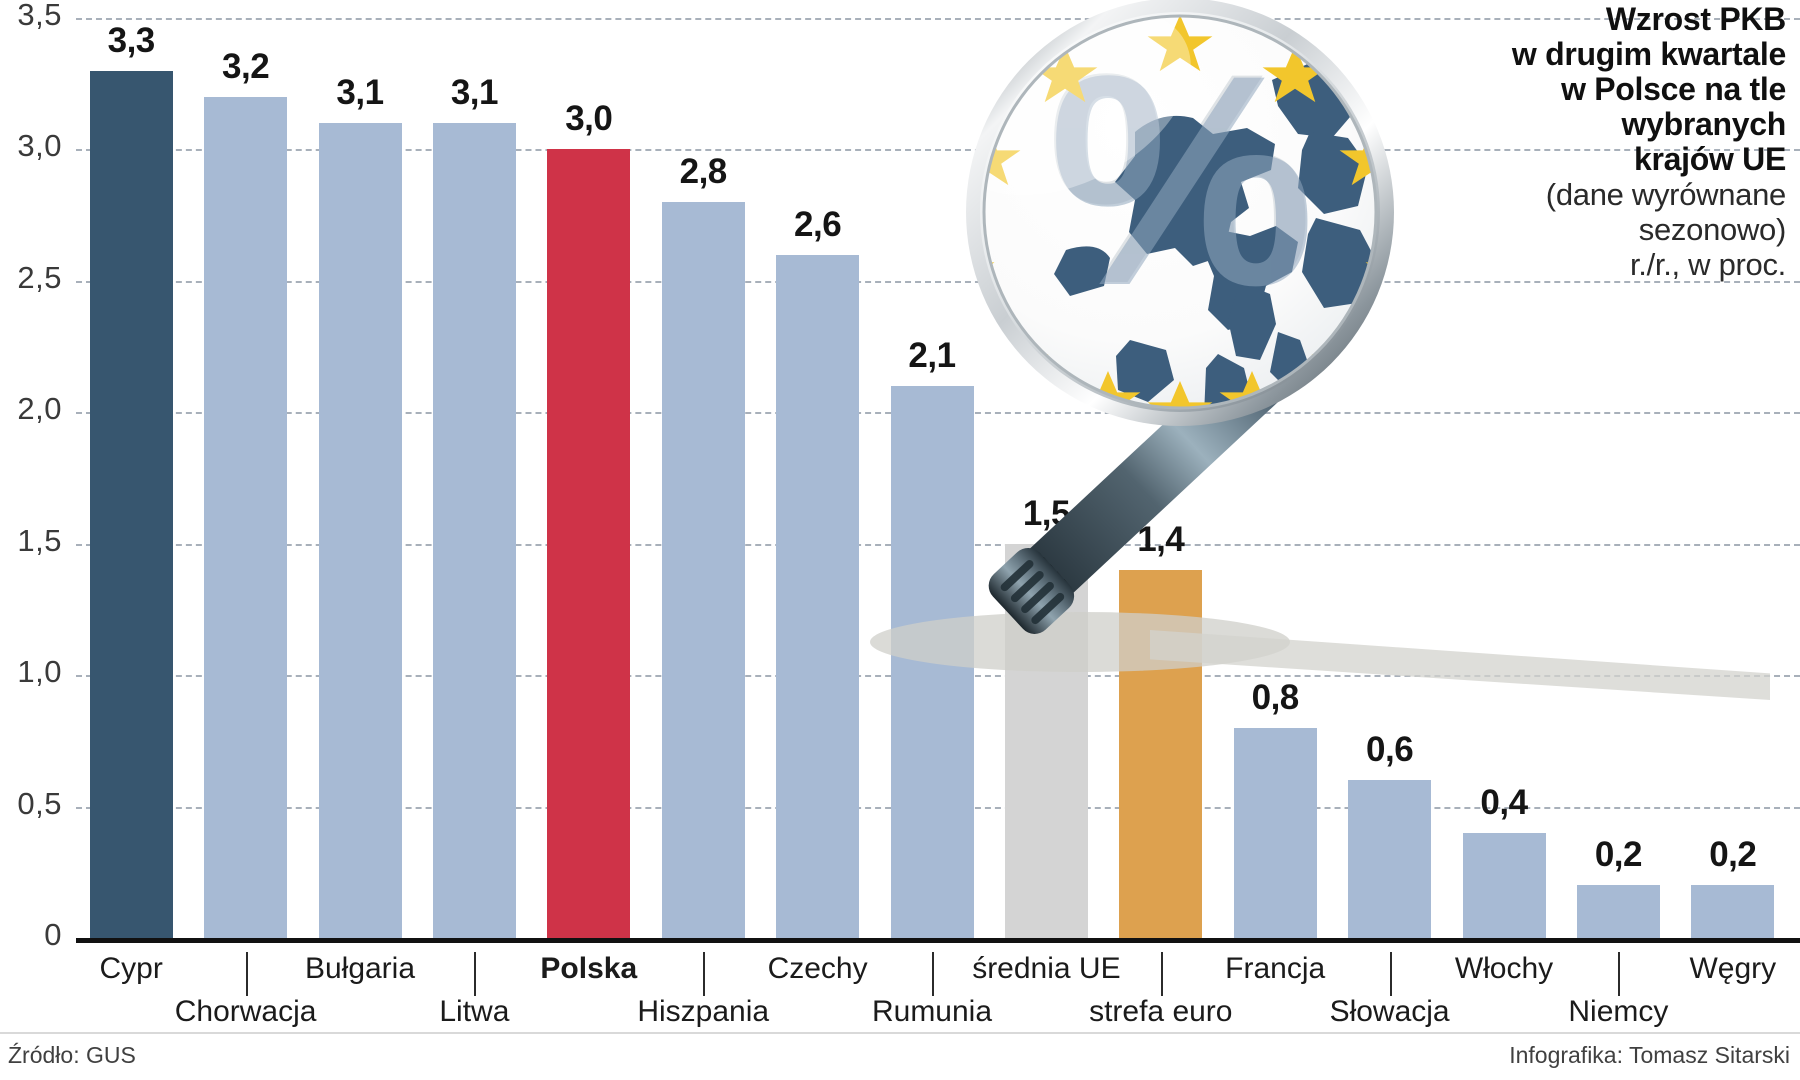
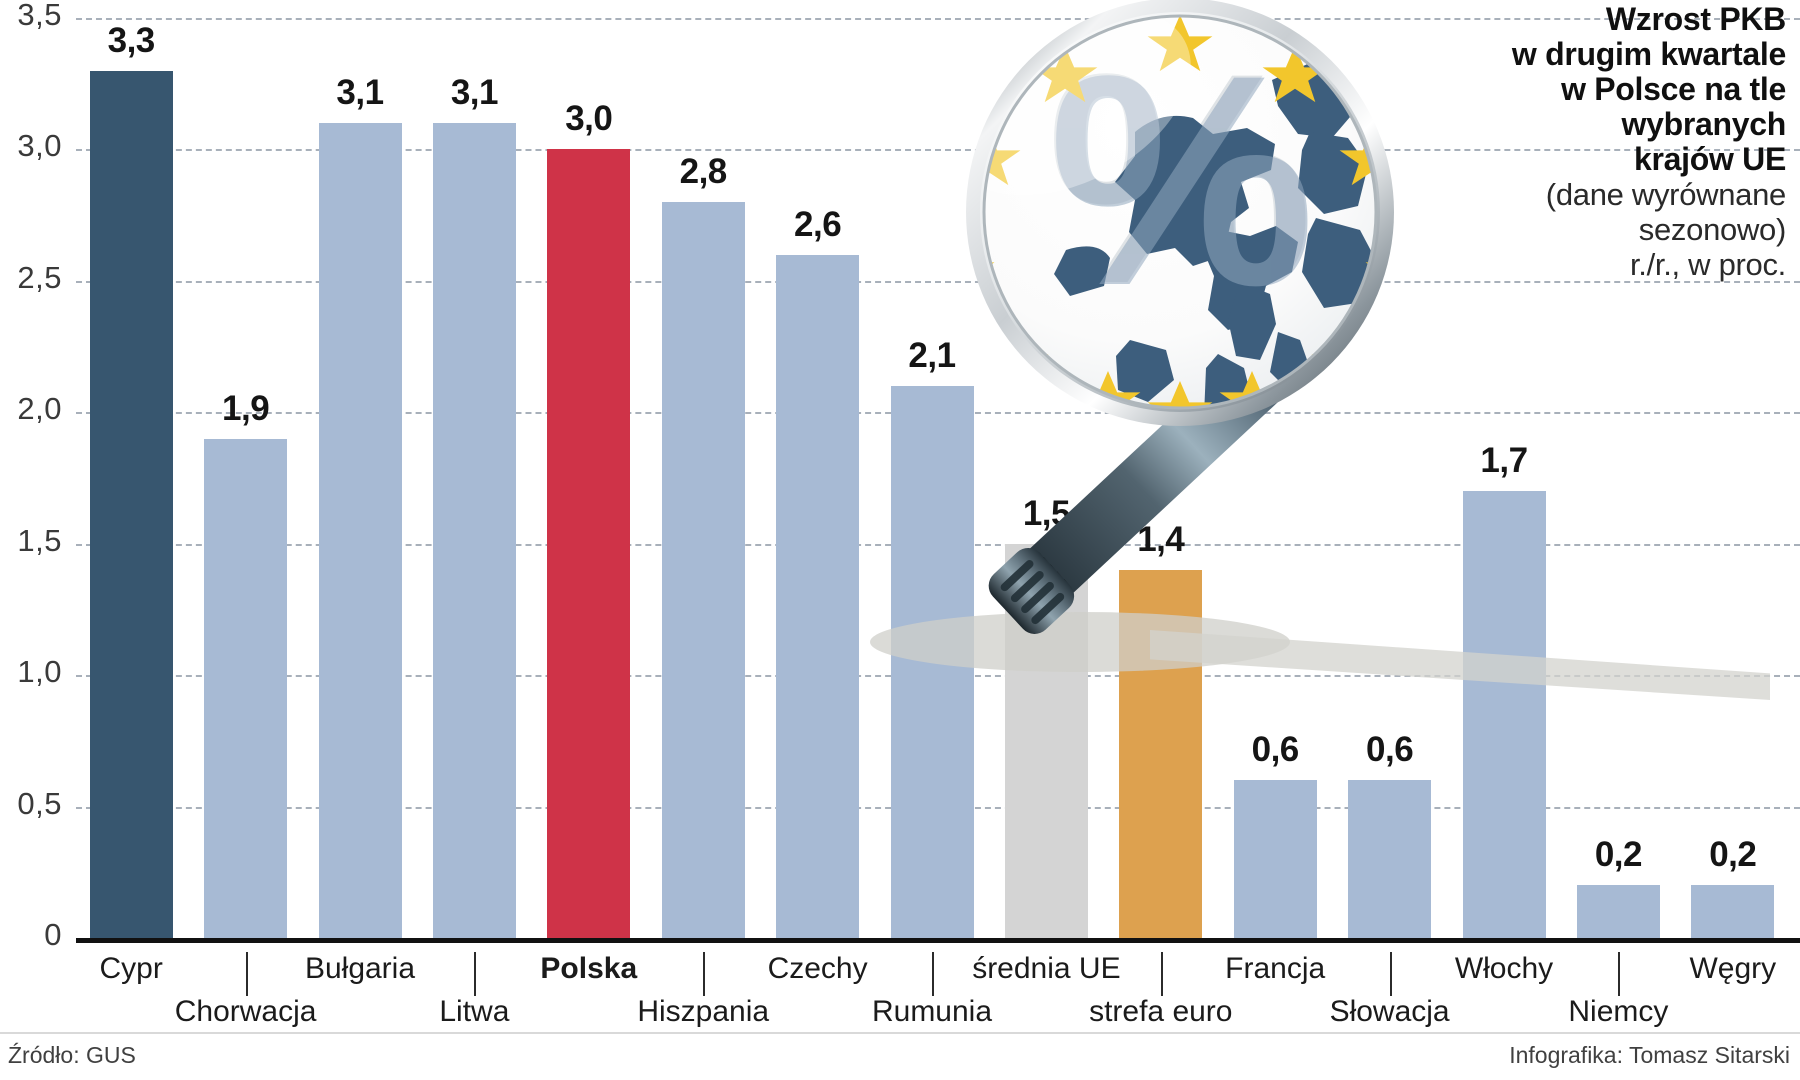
Chorwacja: 3,2 -> 1,9
Francja: 0,8 -> 0,6
Włochy: 0,4 -> 1,7
